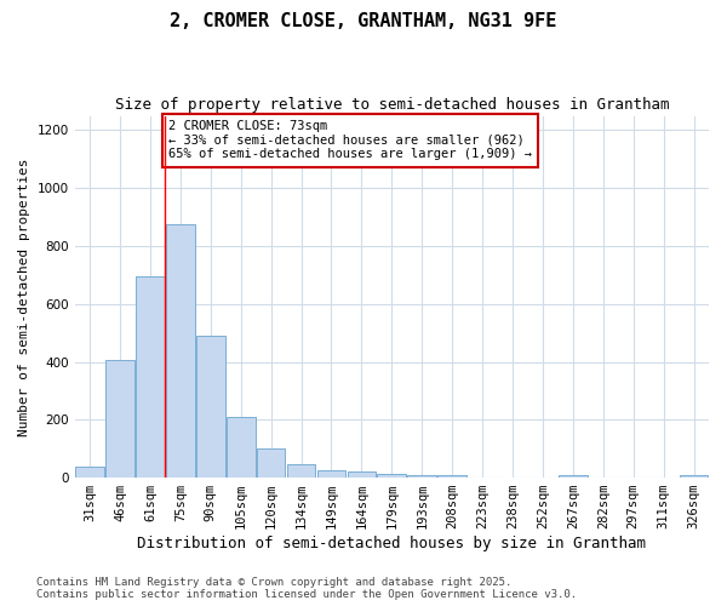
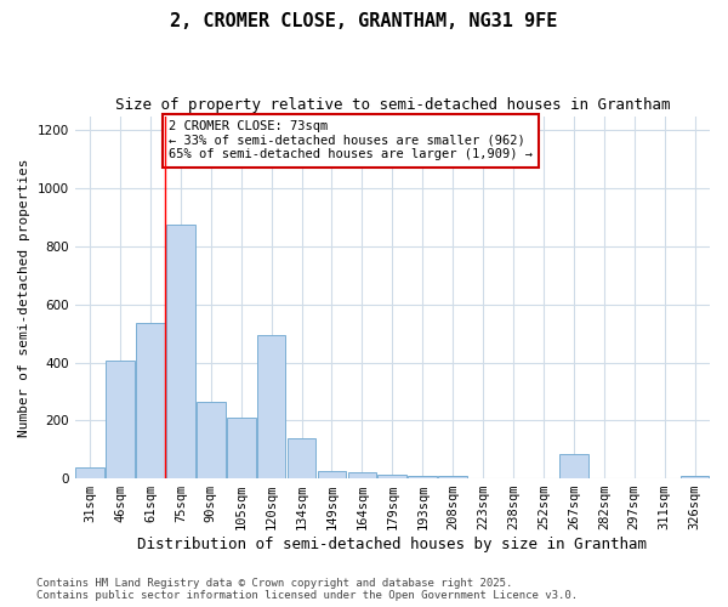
61sqm: 695 -> 535
90sqm: 490 -> 265
120sqm: 100 -> 495
134sqm: 45 -> 140
267sqm: 10 -> 85
